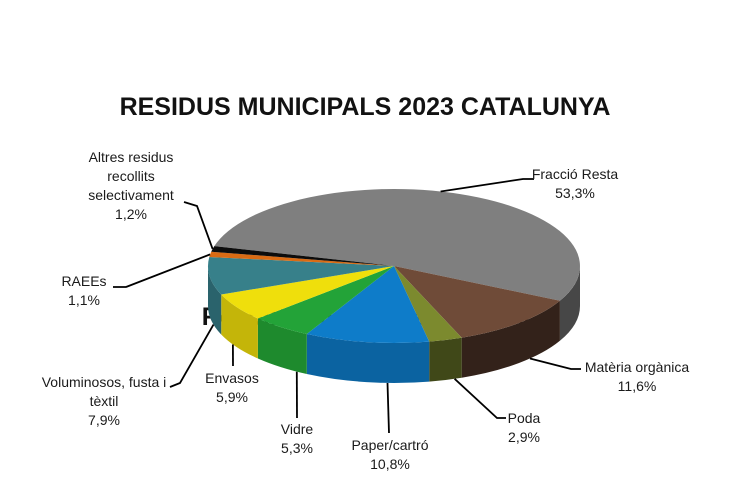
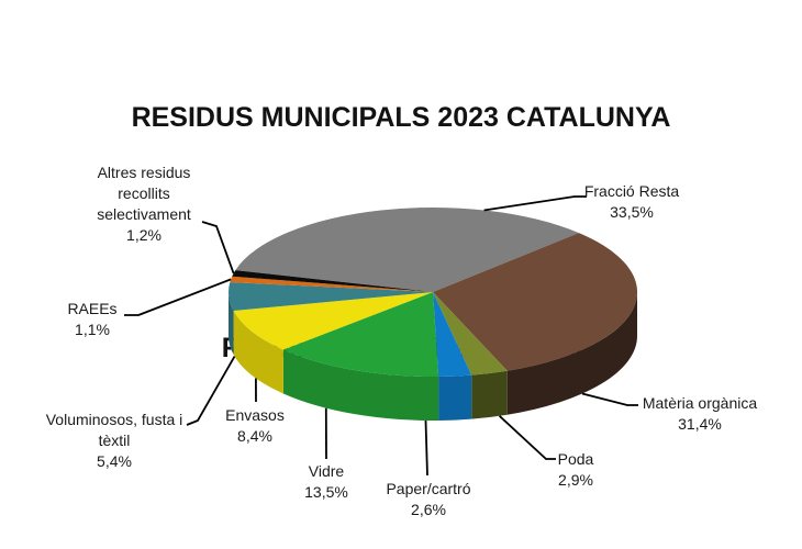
Fracció Resta: 53,3% -> 33,5%
Matèria orgànica: 11,6% -> 31,4%
Paper/cartró: 10,8% -> 2,6%
Vidre: 5,3% -> 13,5%
Envasos: 5,9% -> 8,4%
Voluminosos, fusta i tèxtil: 7,9% -> 5,4%
